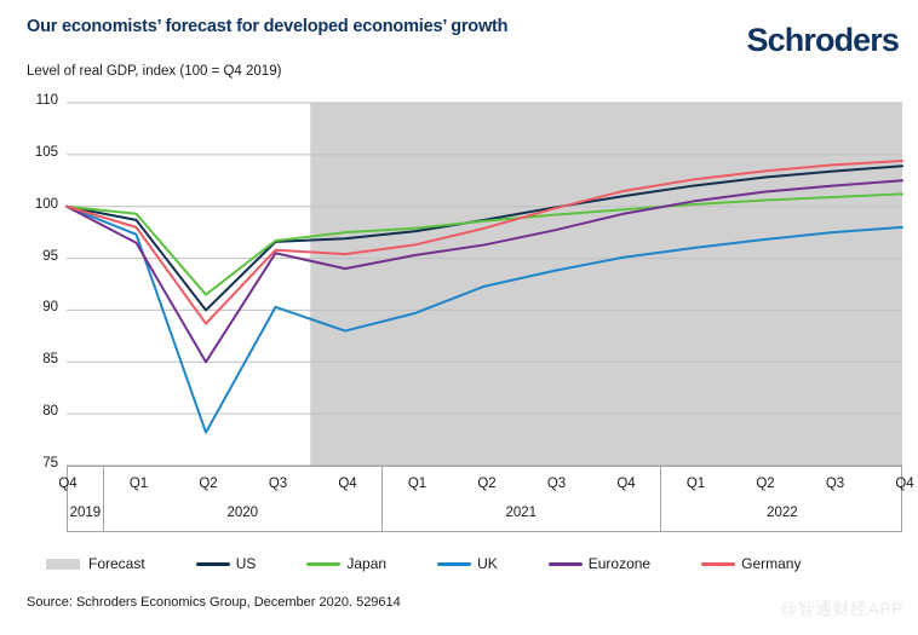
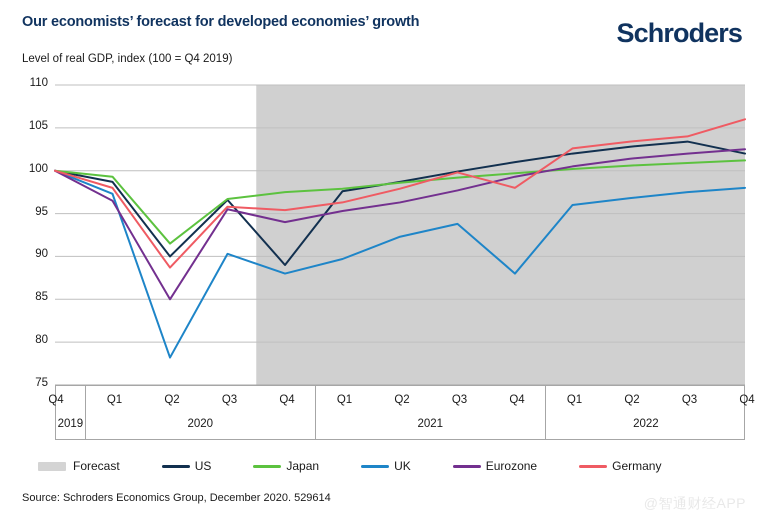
US/Q4 2020: 97 -> 89
UK/Q4 2021: 95 -> 88
Germany/Q4 2021: 102 -> 98
US/Q4 2022: 104 -> 102
Germany/Q4 2022: 104 -> 106
